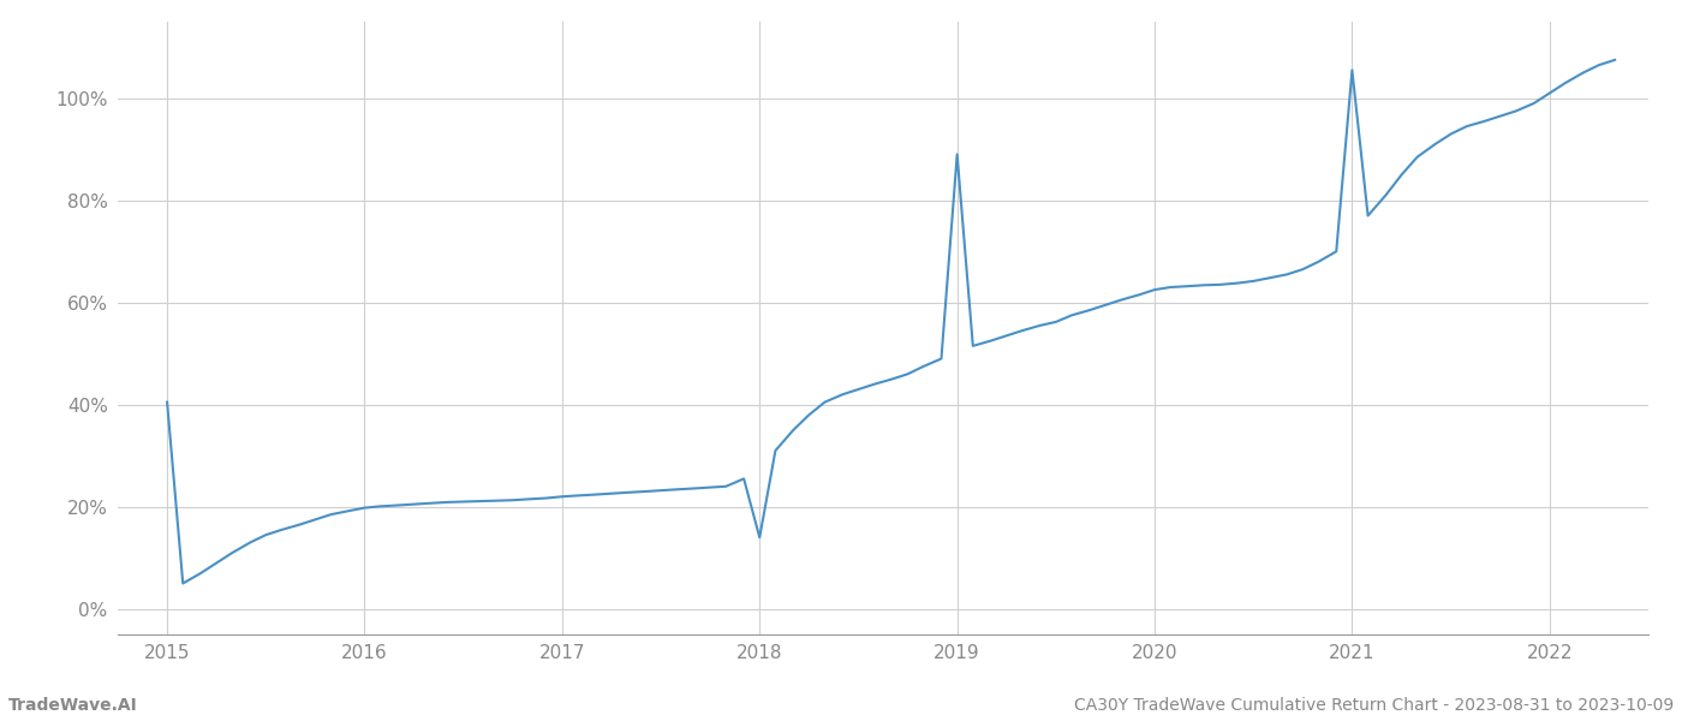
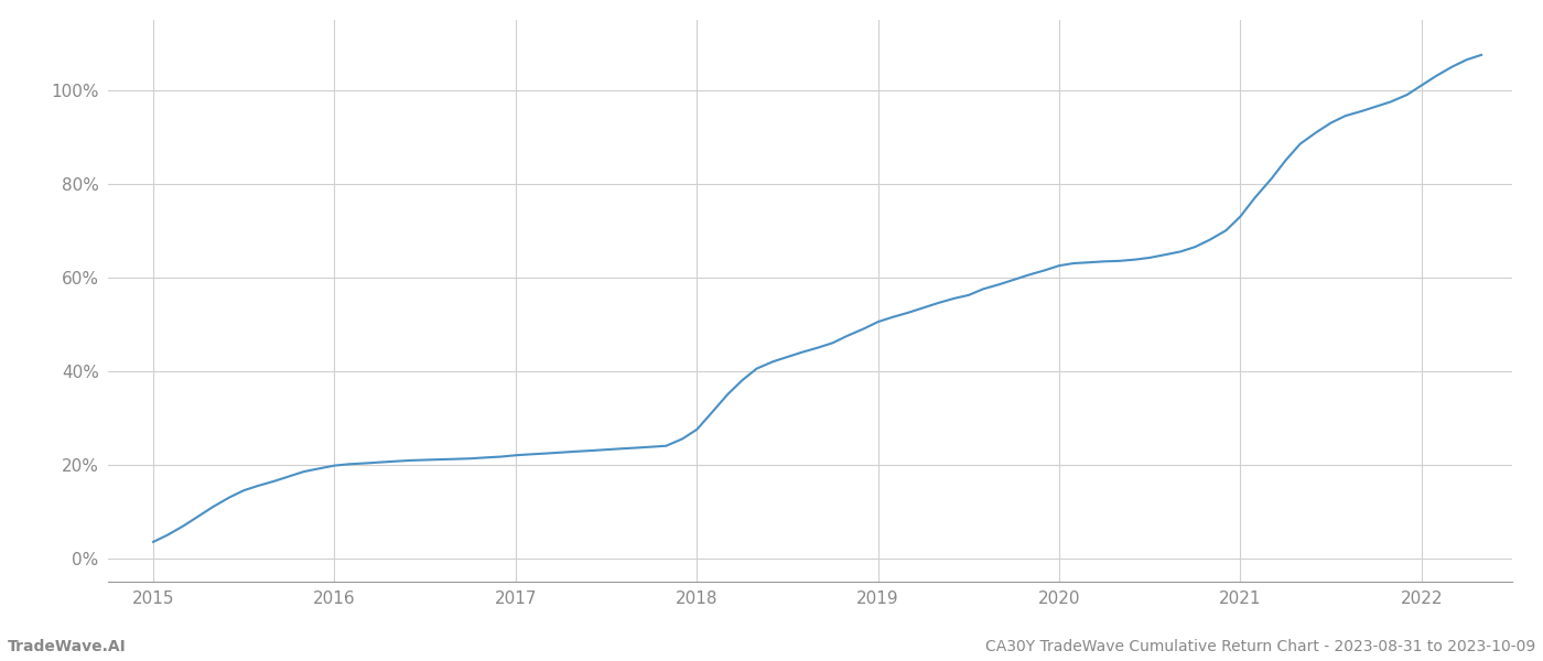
2015: 40.5% -> 3.5%
2018: 14.0% -> 27.5%
2019: 89.0% -> 50.5%
2021: 105.5% -> 73.0%
